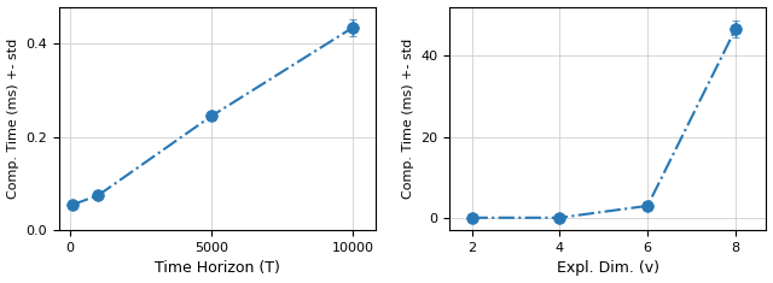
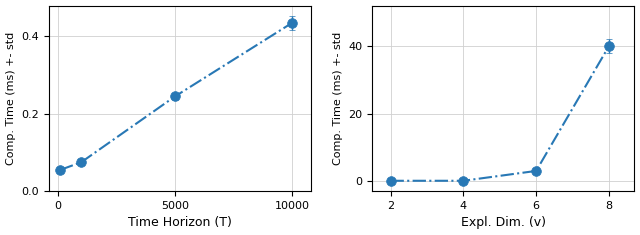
8: 46.5 -> 40.0
